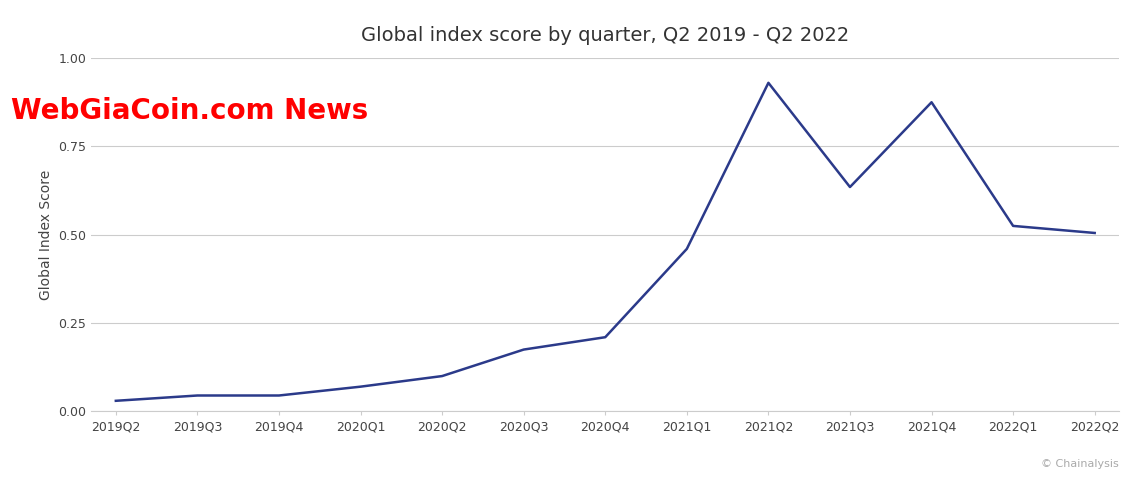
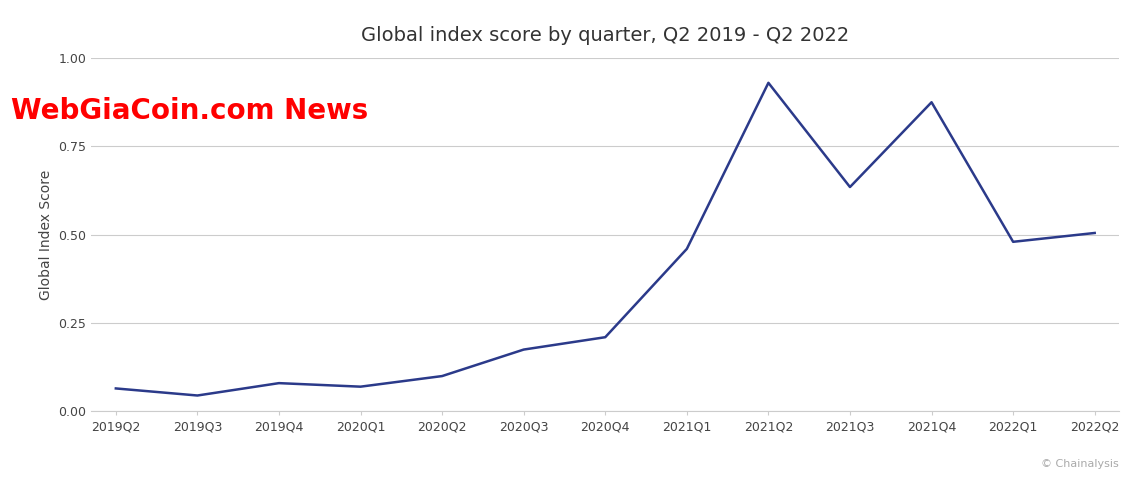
2019Q2: 0.030 -> 0.065
2019Q4: 0.045 -> 0.080
2022Q1: 0.525 -> 0.480
